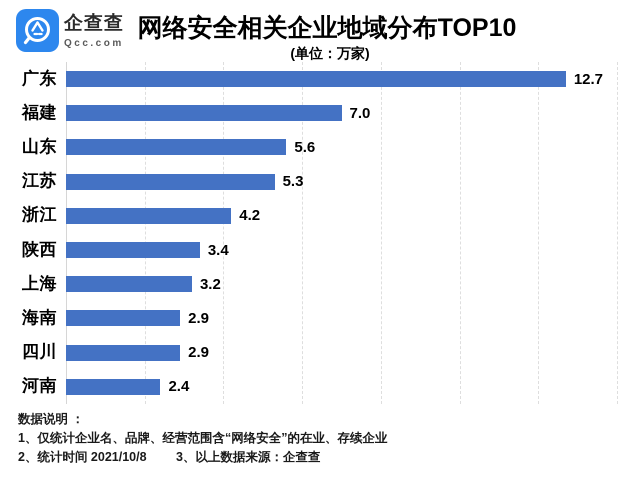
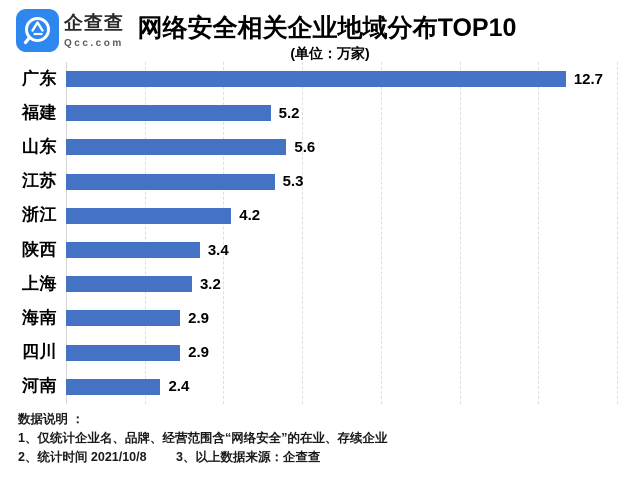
福建: 7.0 -> 5.2
